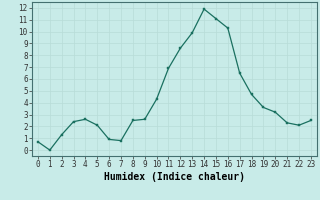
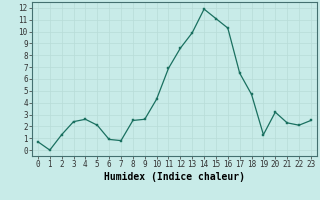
19: 3.6 -> 1.3
